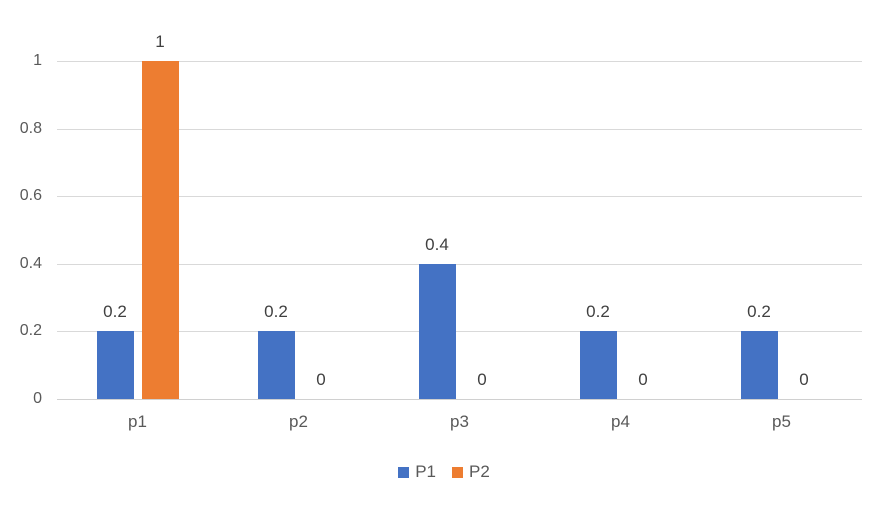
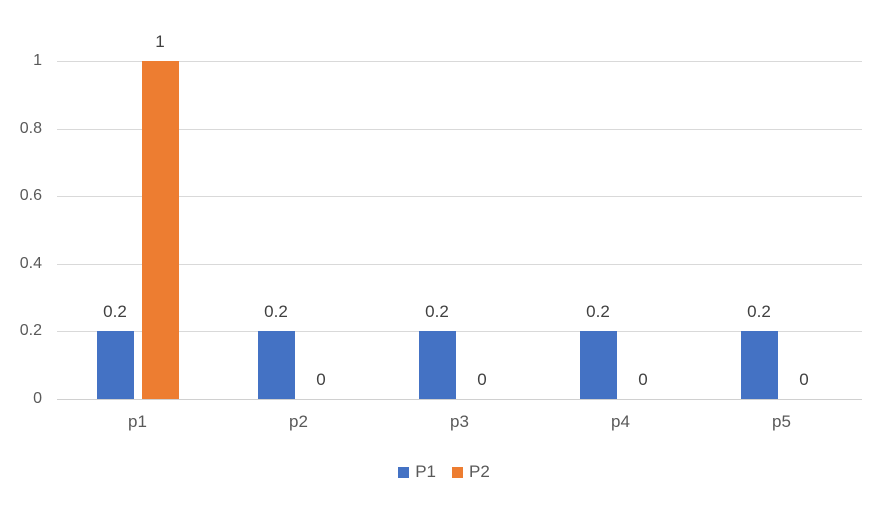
P1/p3: 0.4 -> 0.2
